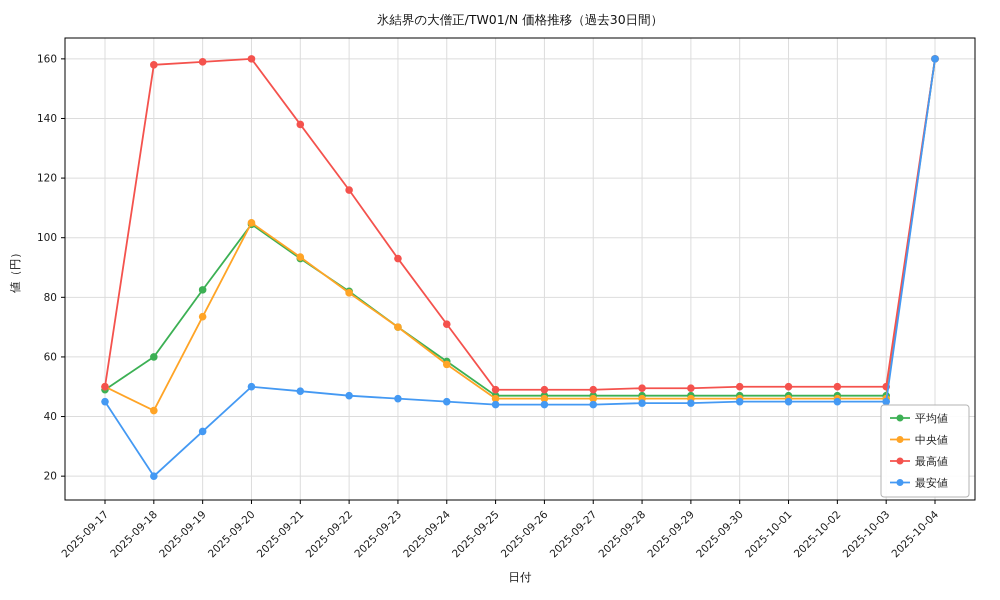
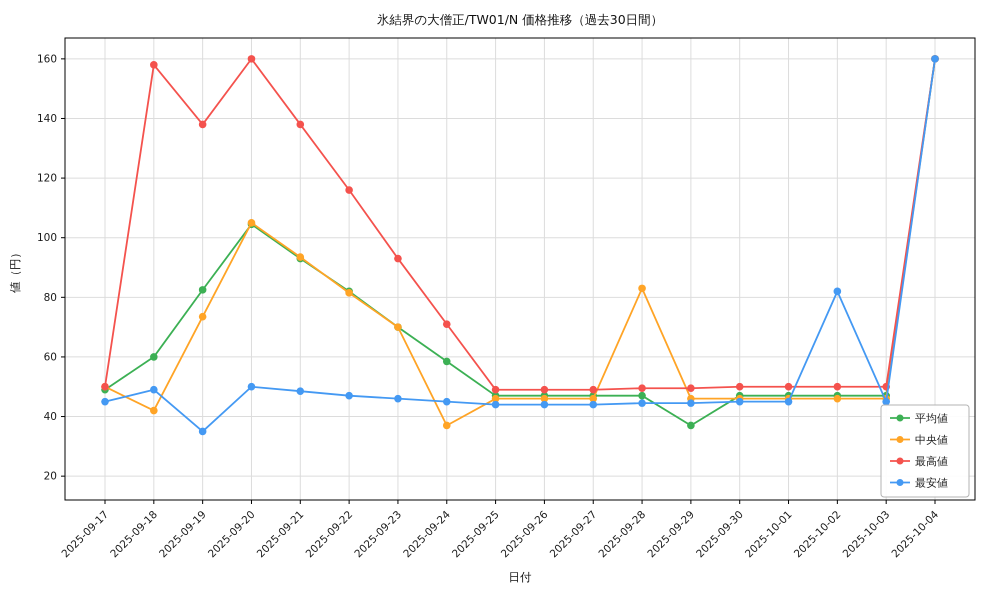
最安値/2025-09-18: 20 -> 49
最高値/2025-09-19: 159 -> 138
中央値/2025-09-24: 58 -> 37
中央値/2025-09-28: 46 -> 83
平均値/2025-09-29: 47 -> 37
最安値/2025-10-02: 45 -> 82
